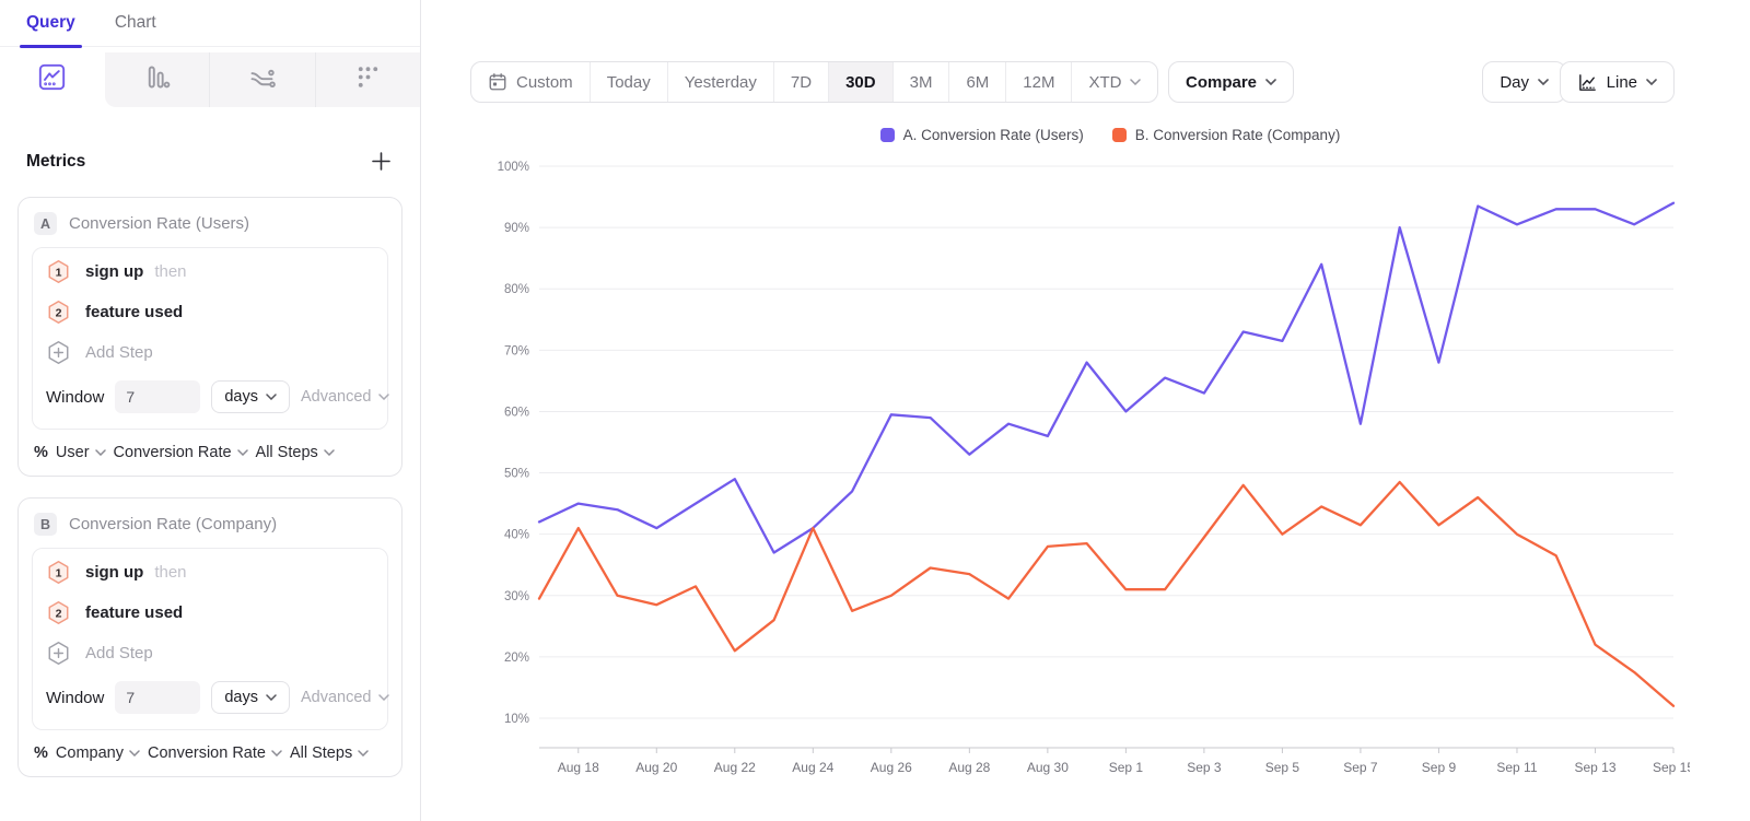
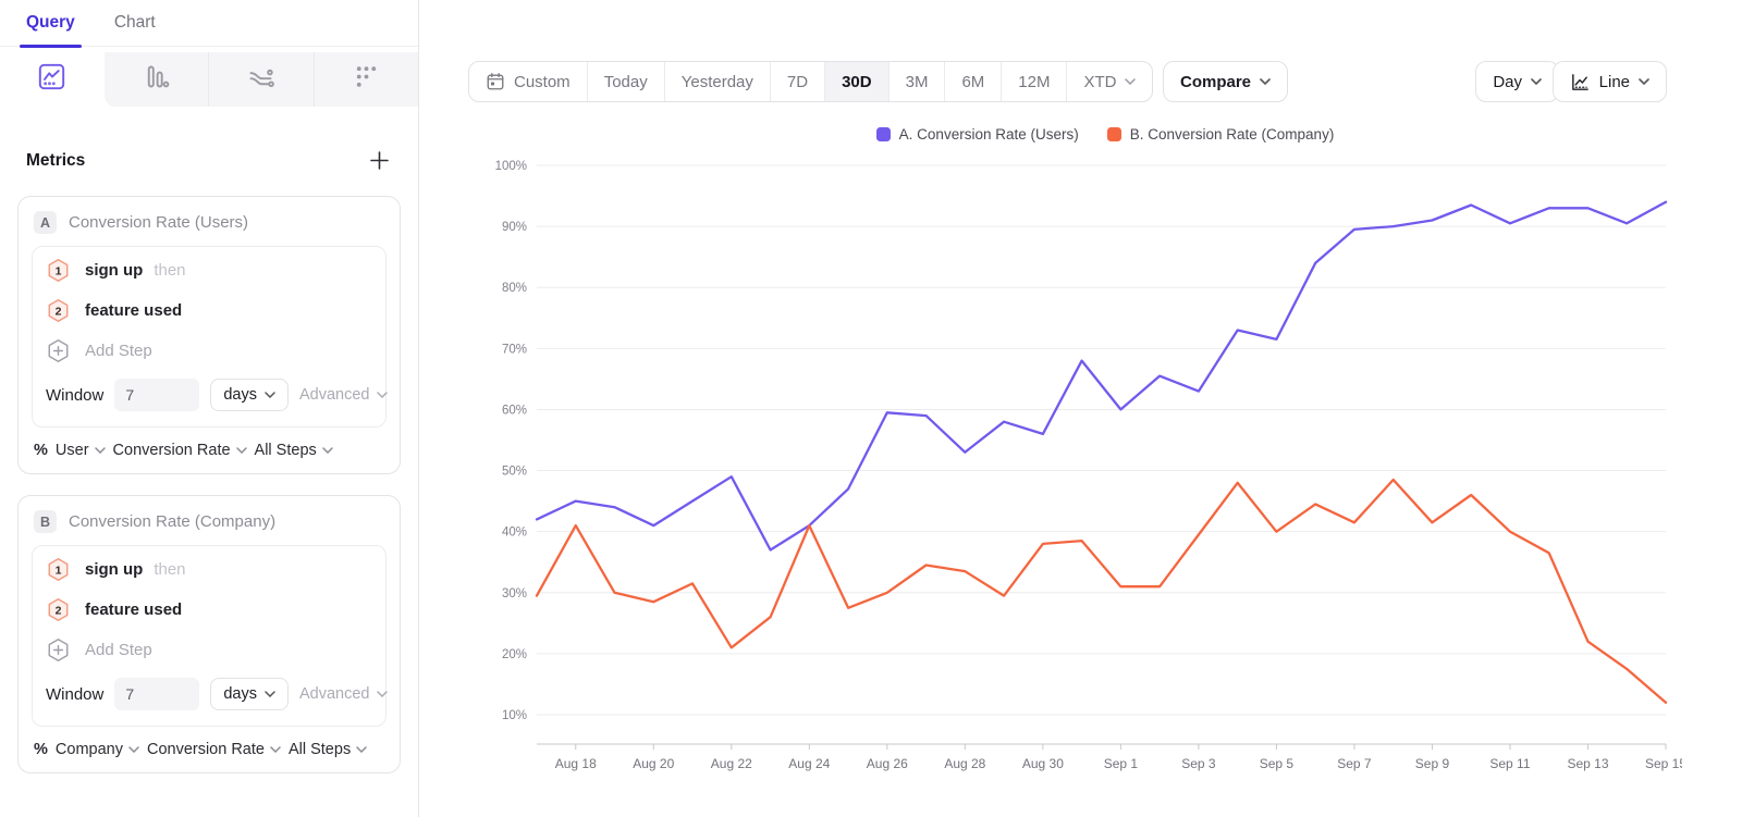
A. Conversion Rate (Users)/Sep 7: 58% -> 90%
A. Conversion Rate (Users)/Sep 9: 68% -> 91%
